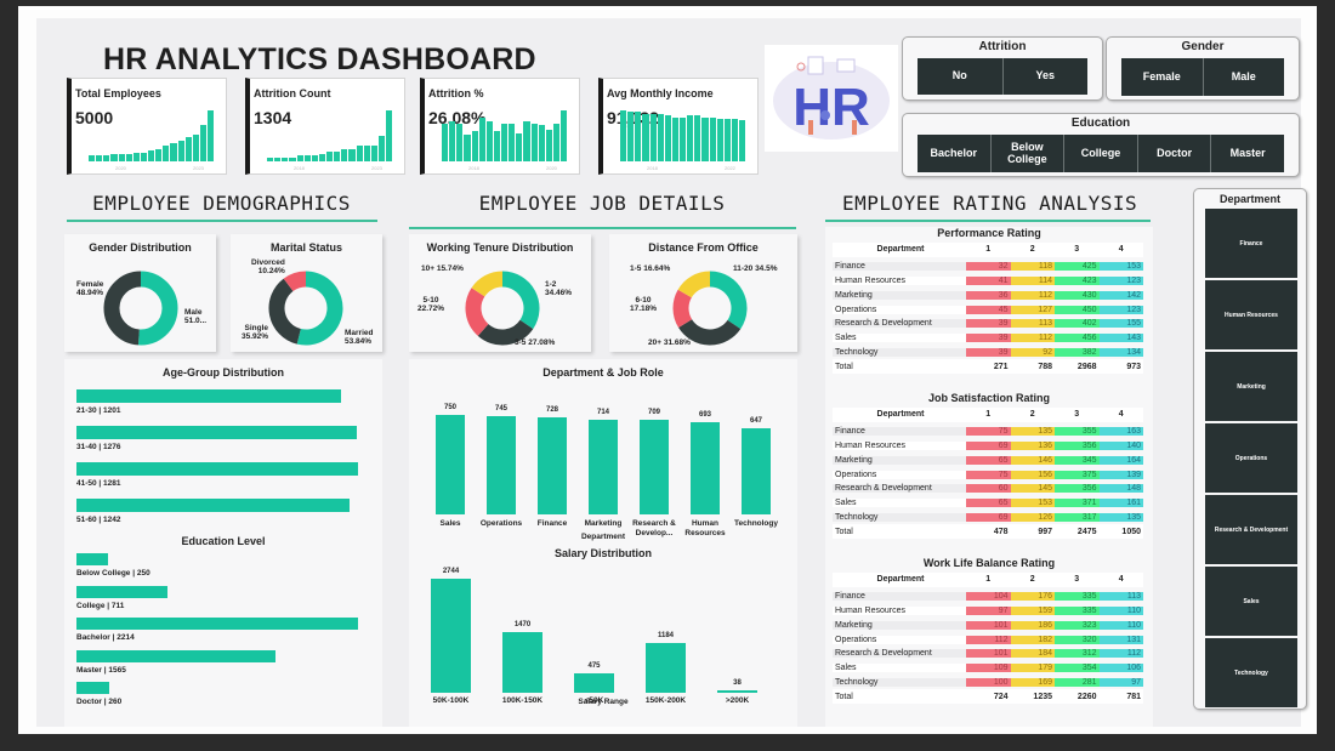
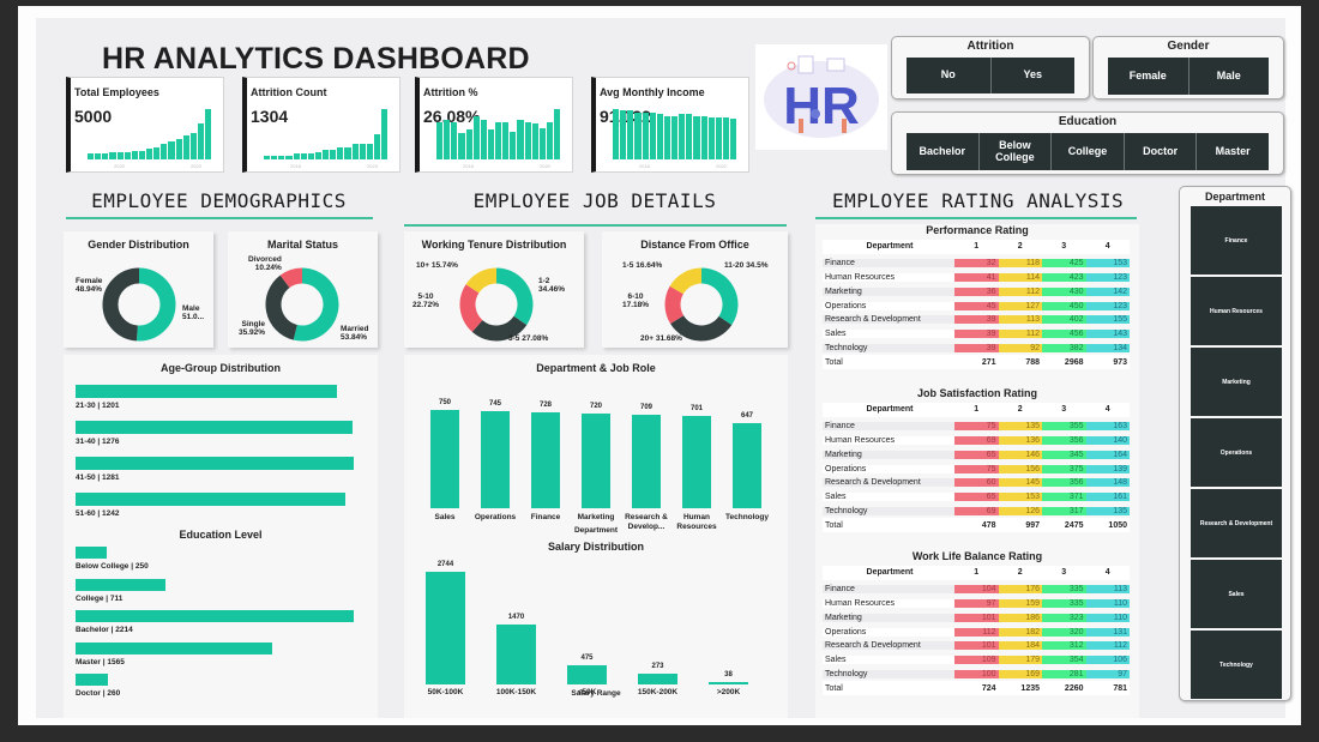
Department & Job Role/Marketing: 714 -> 720
Department & Job Role/Human Resources: 693 -> 701
Salary Distribution/150K-200K: 1184 -> 273
